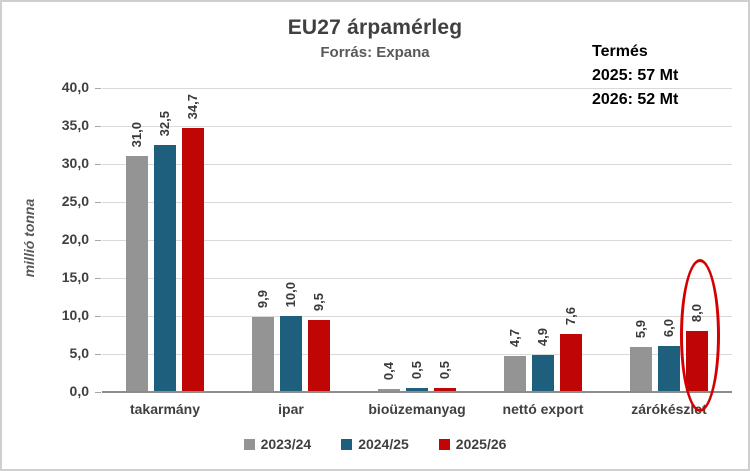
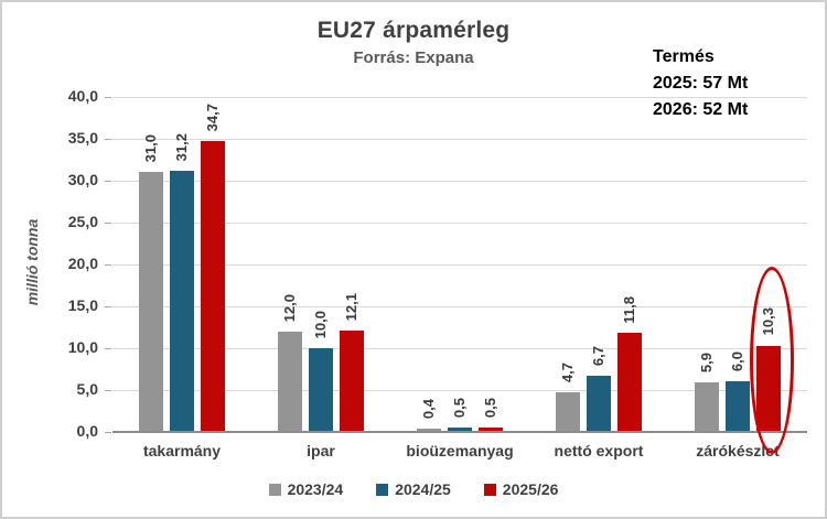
2024/25/takarmány: 32,5 -> 31,2
2023/24/ipar: 9,9 -> 12,0
2025/26/ipar: 9,5 -> 12,1
2024/25/nettó export: 4,9 -> 6,7
2025/26/nettó export: 7,6 -> 11,8
2025/26/zárókészlet: 8,0 -> 10,3
